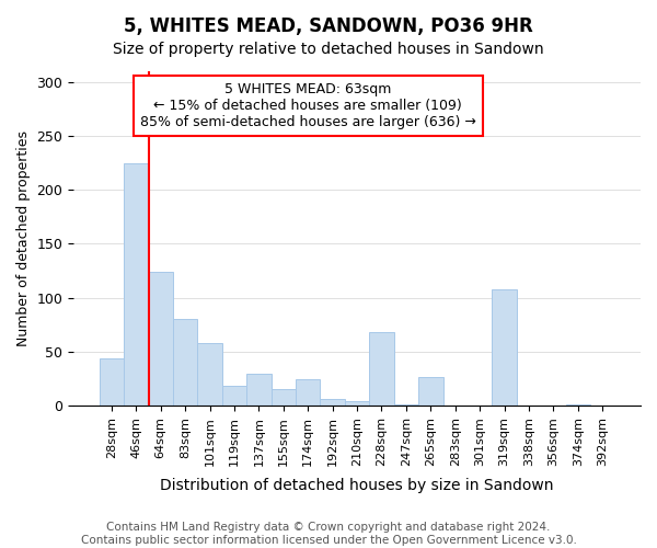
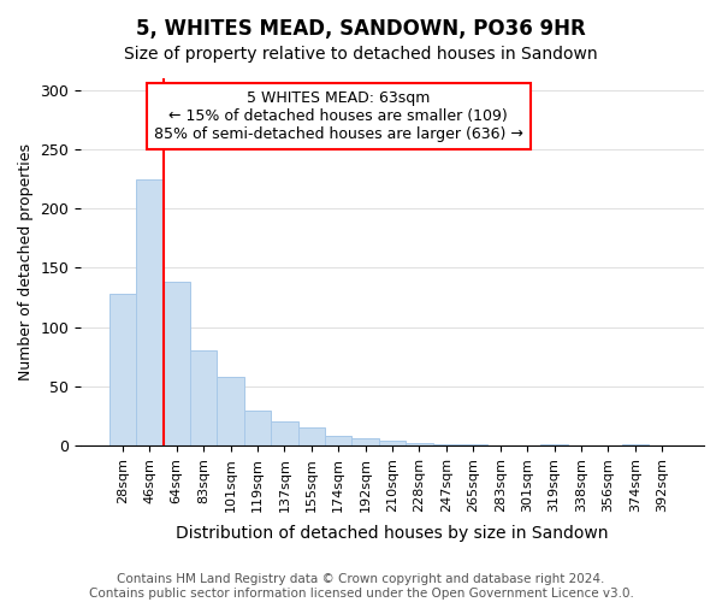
28sqm: 44 -> 128
64sqm: 124 -> 138
119sqm: 18 -> 30
137sqm: 30 -> 20
174sqm: 24 -> 8
228sqm: 68 -> 2
265sqm: 26 -> 1
319sqm: 108 -> 1
